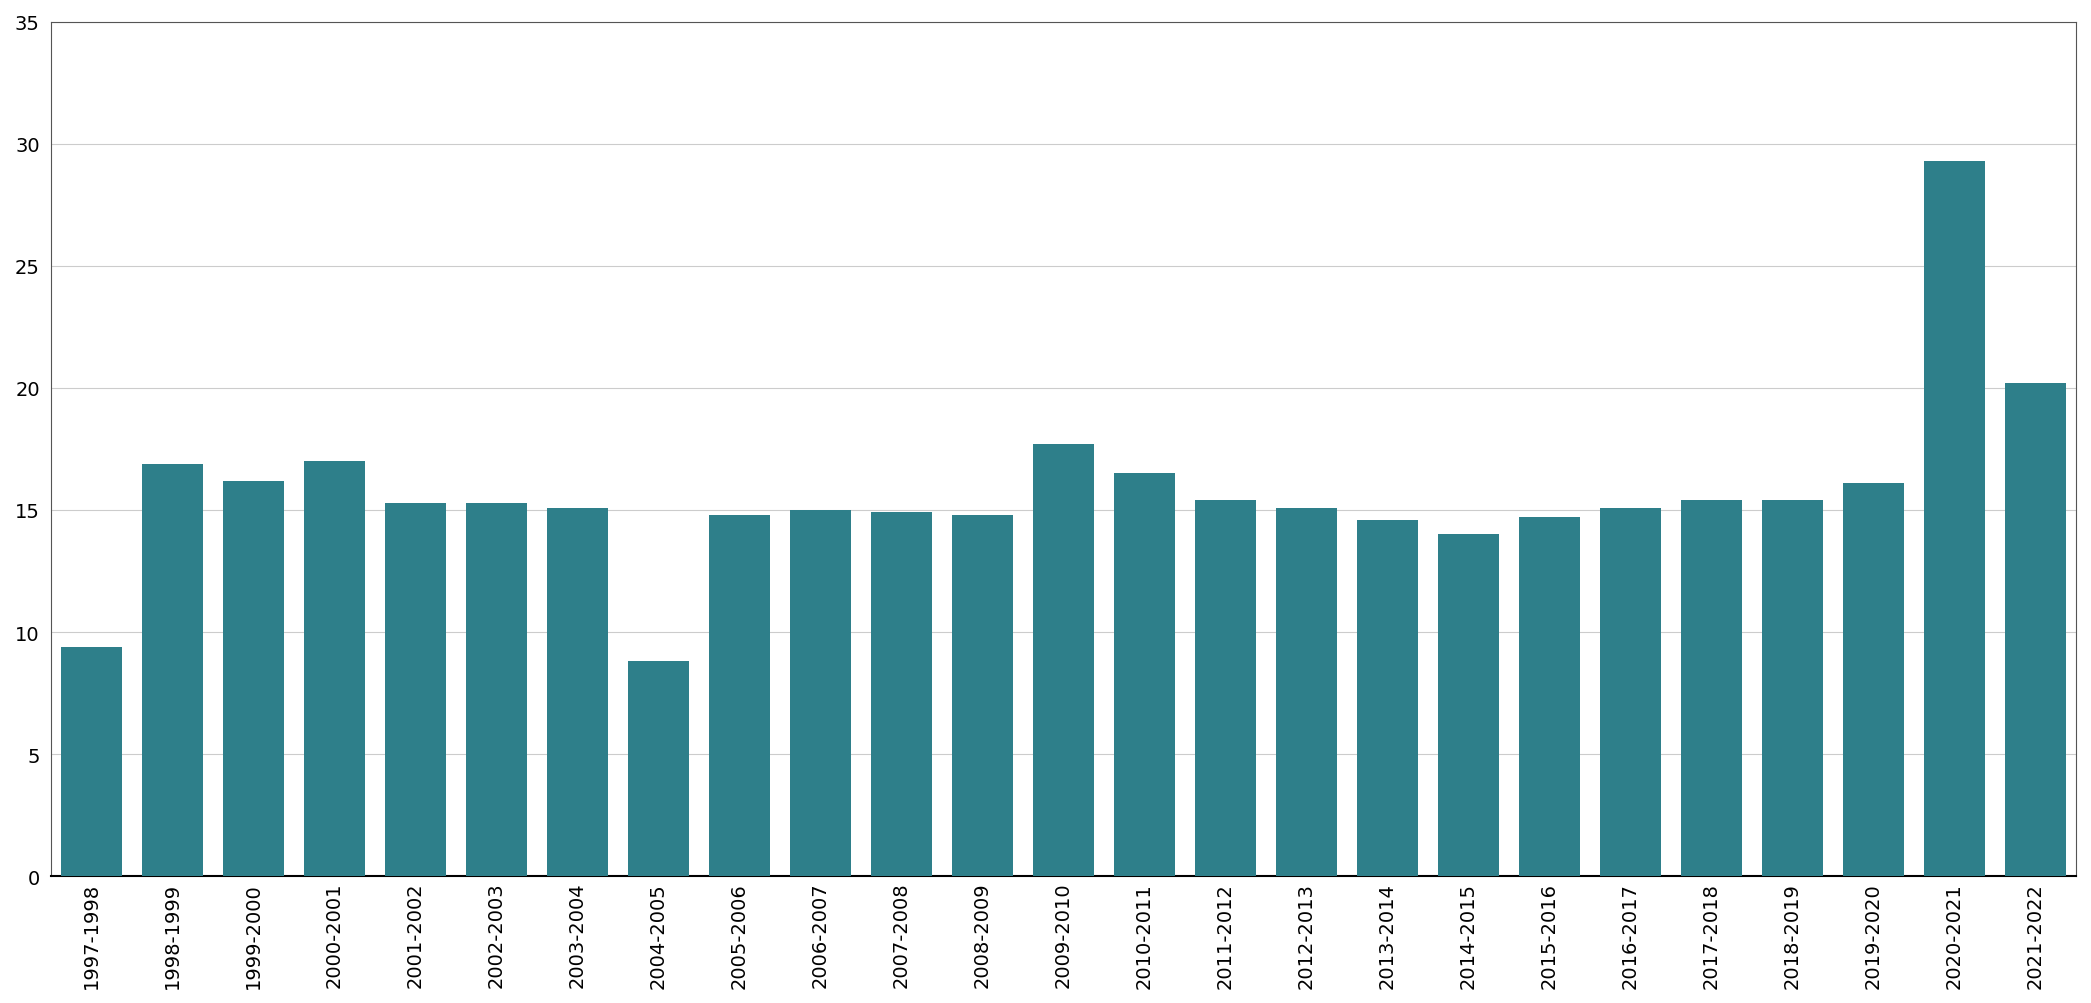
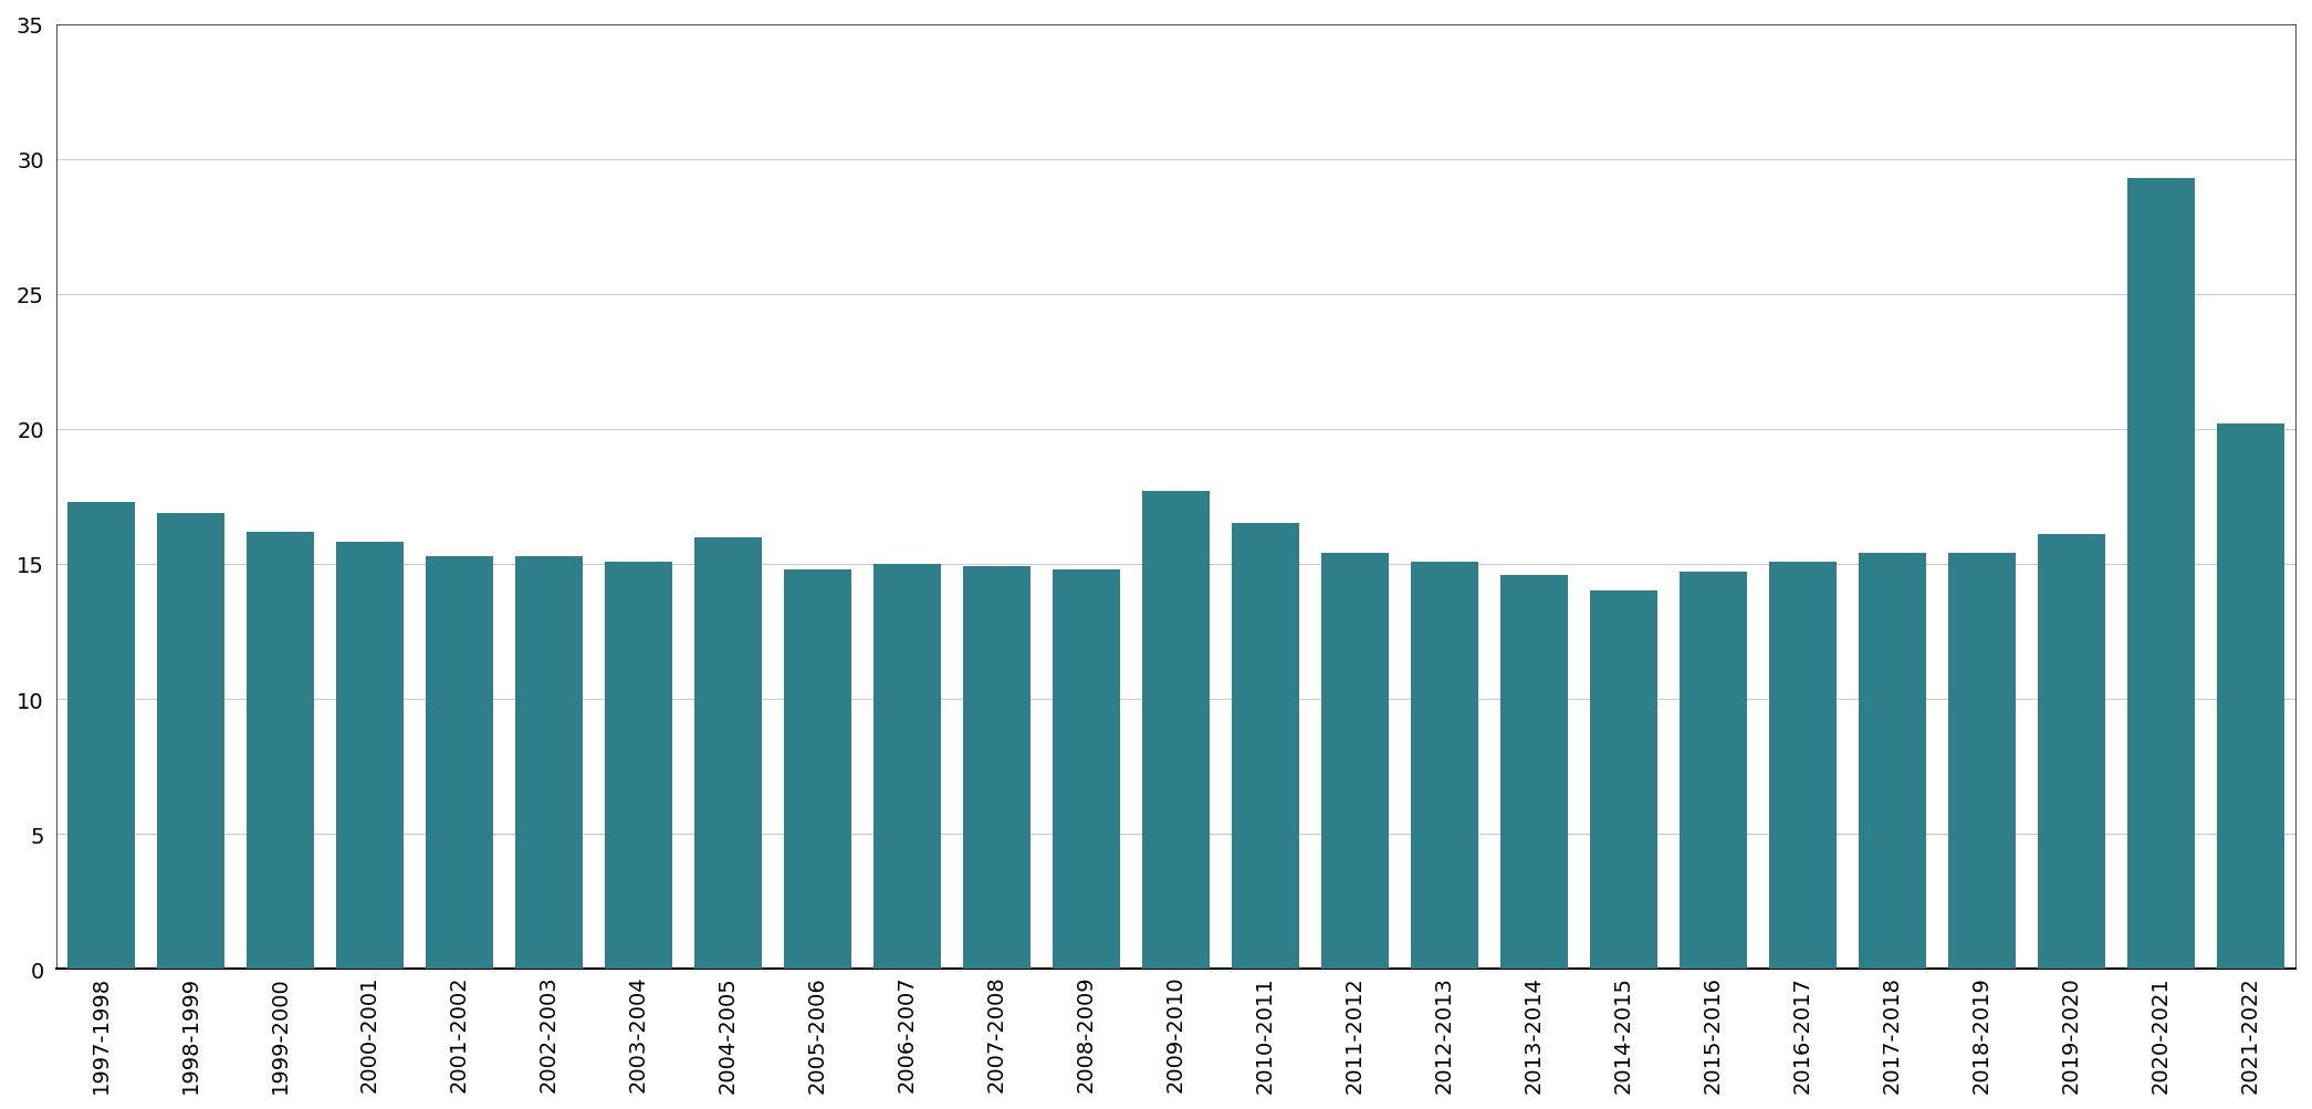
1997-1998: 9.4 -> 17.3
2000-2001: 17.0 -> 15.8
2004-2005: 8.8 -> 16.0
